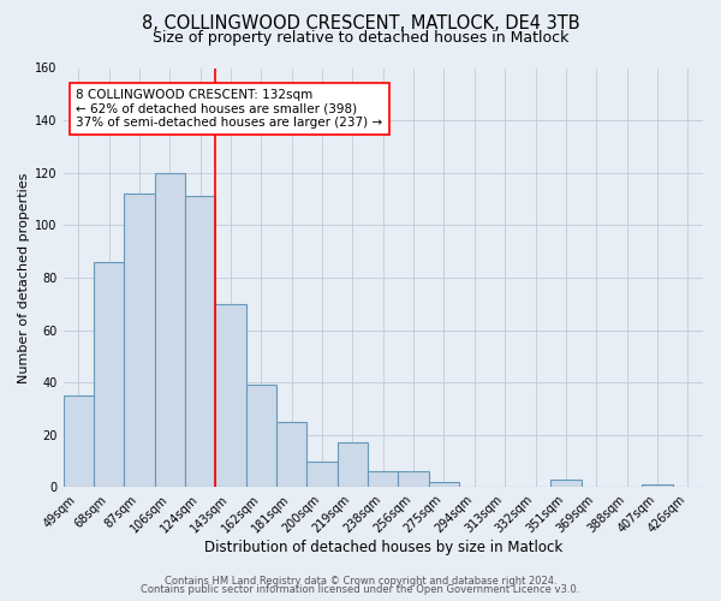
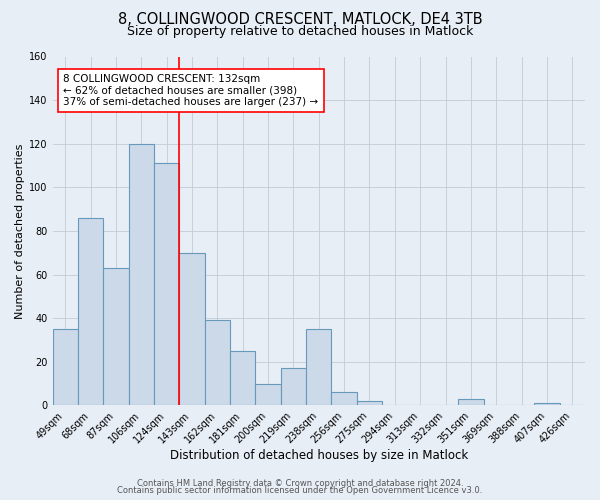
87sqm: 112 -> 63
238sqm: 6 -> 35
